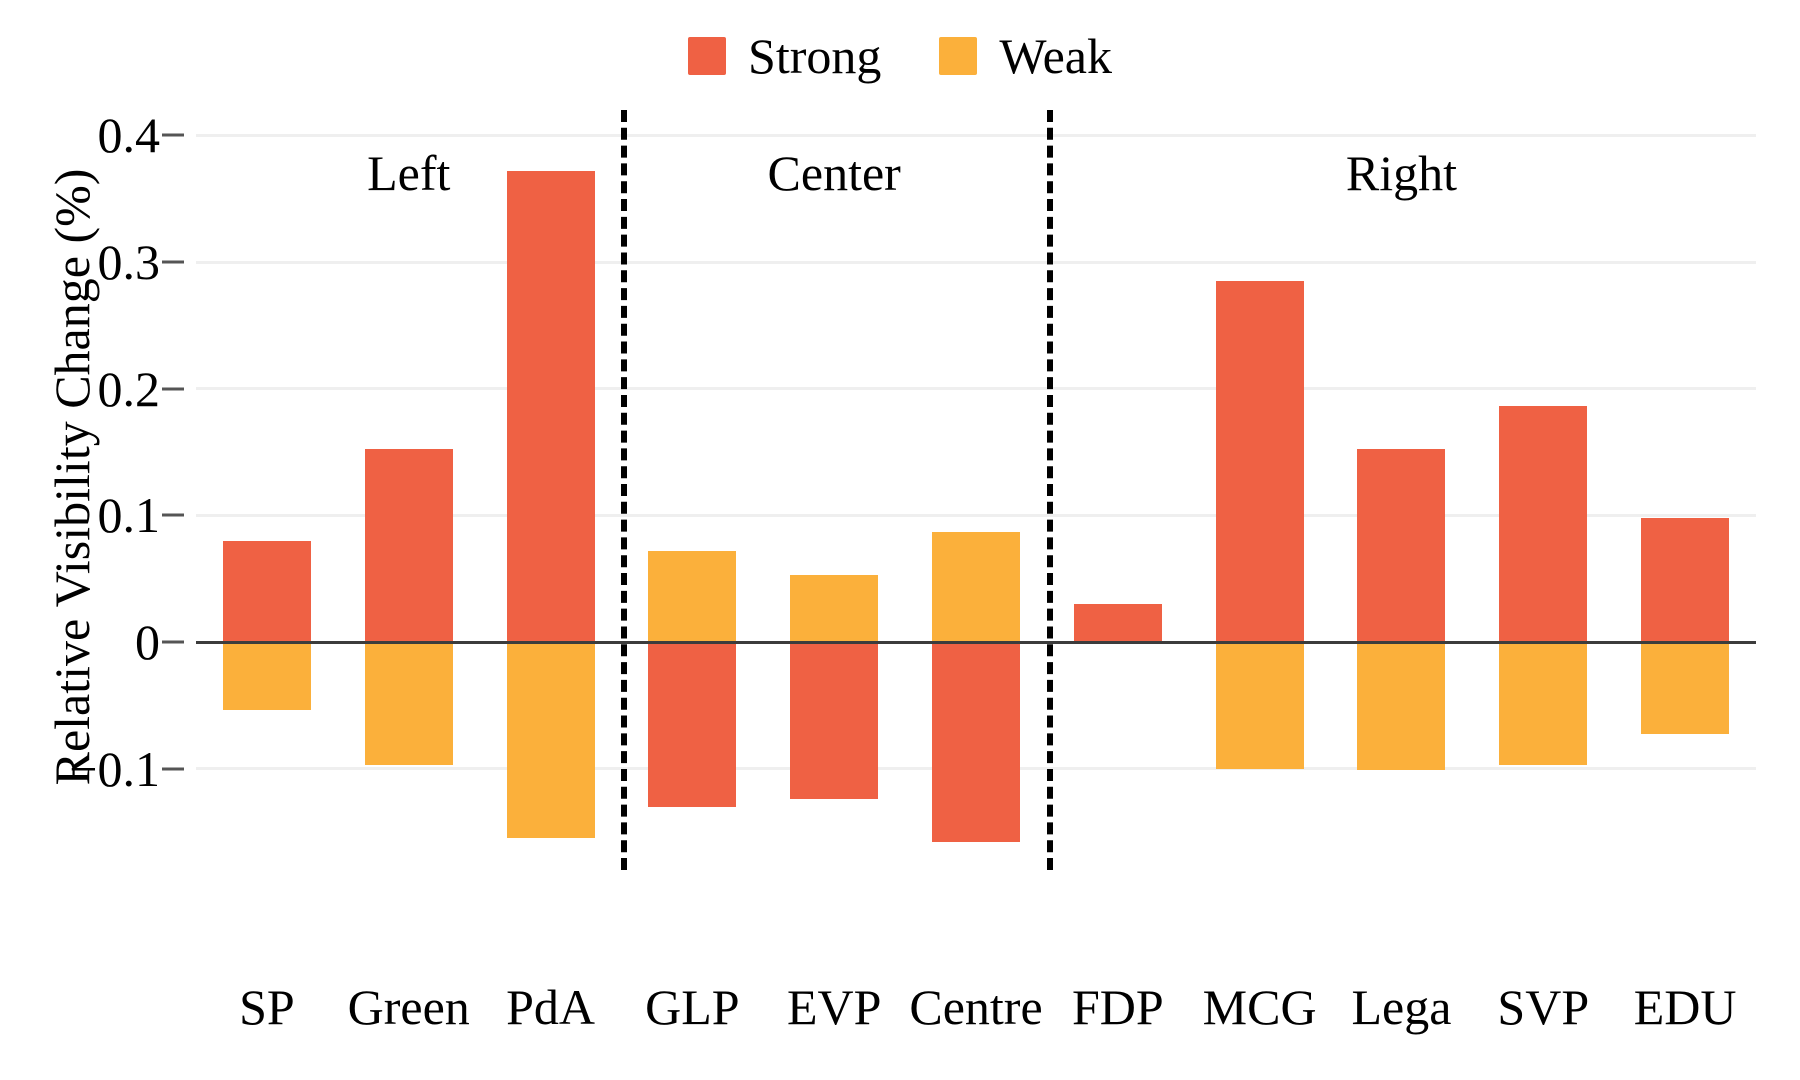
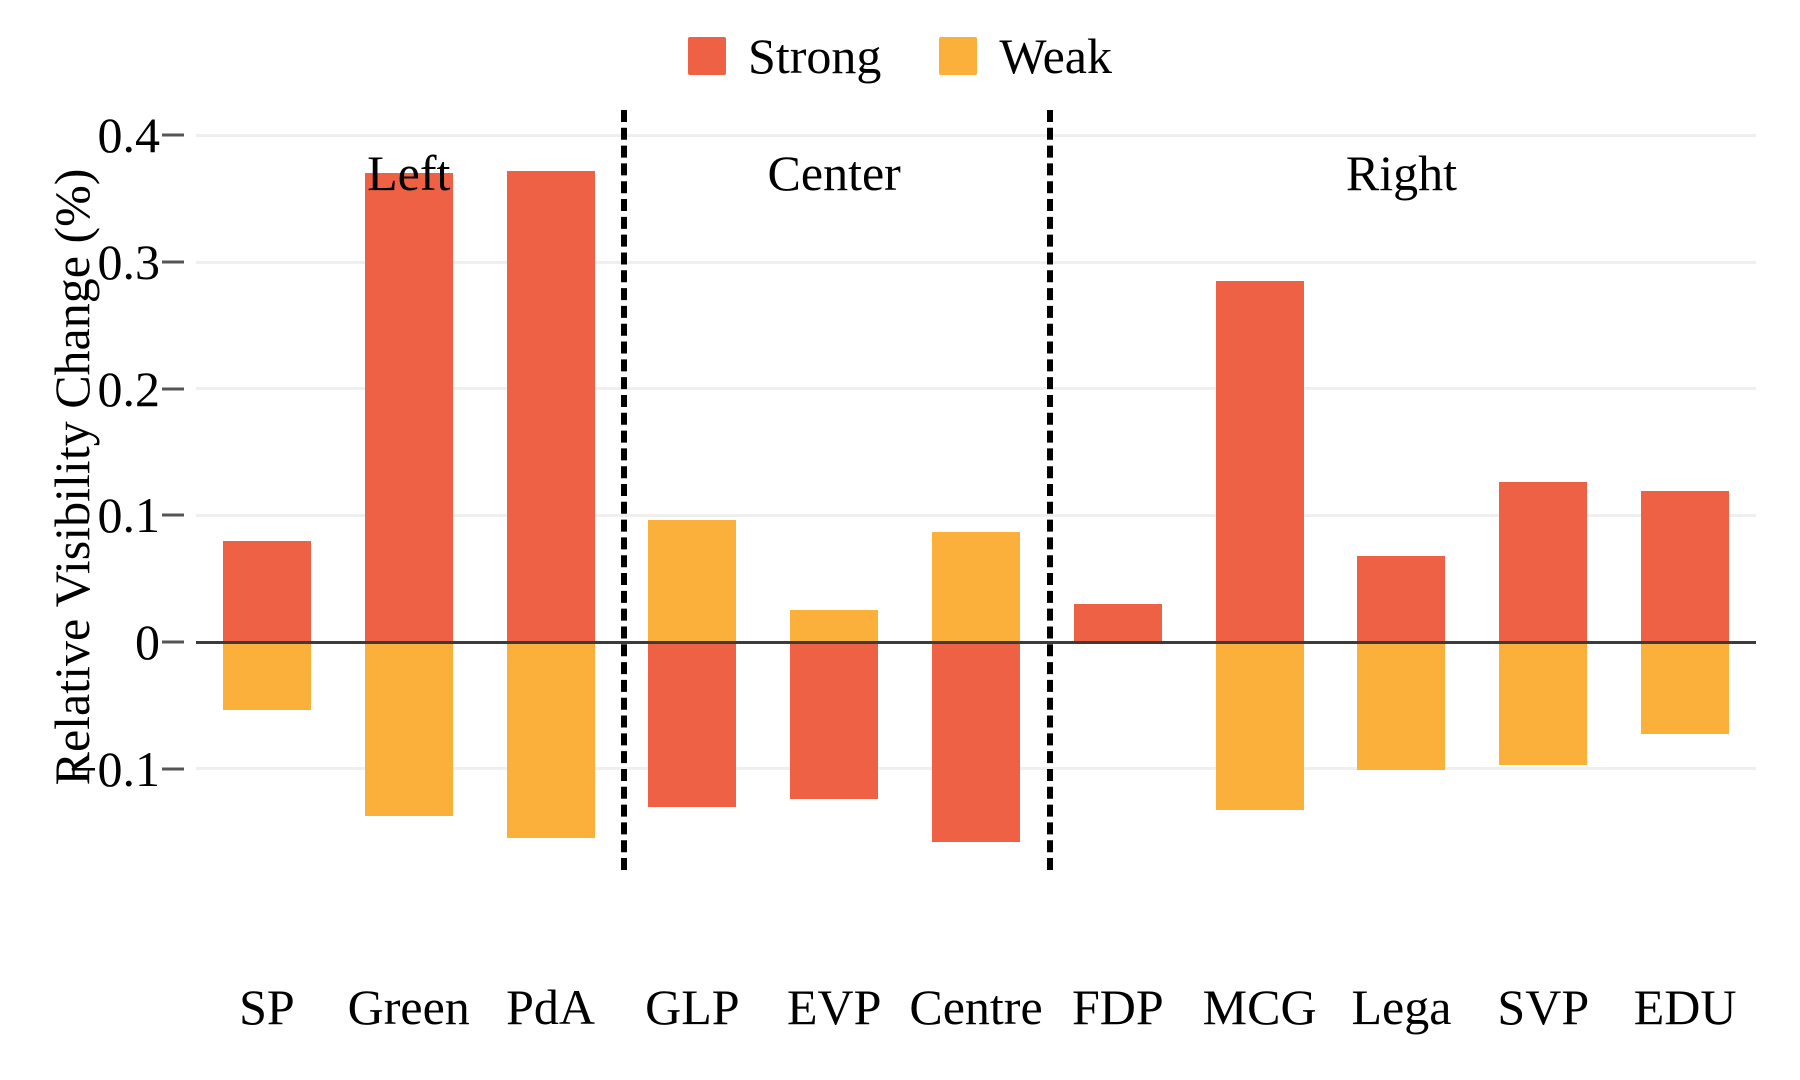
Strong/Green: 0.152 -> 0.370
Weak/Green: -0.097 -> -0.137
Weak/GLP: 0.072 -> 0.096
Weak/EVP: 0.053 -> 0.025
Weak/MCG: -0.100 -> -0.133
Strong/Lega: 0.152 -> 0.068
Strong/SVP: 0.186 -> 0.126
Strong/EDU: 0.098 -> 0.119
